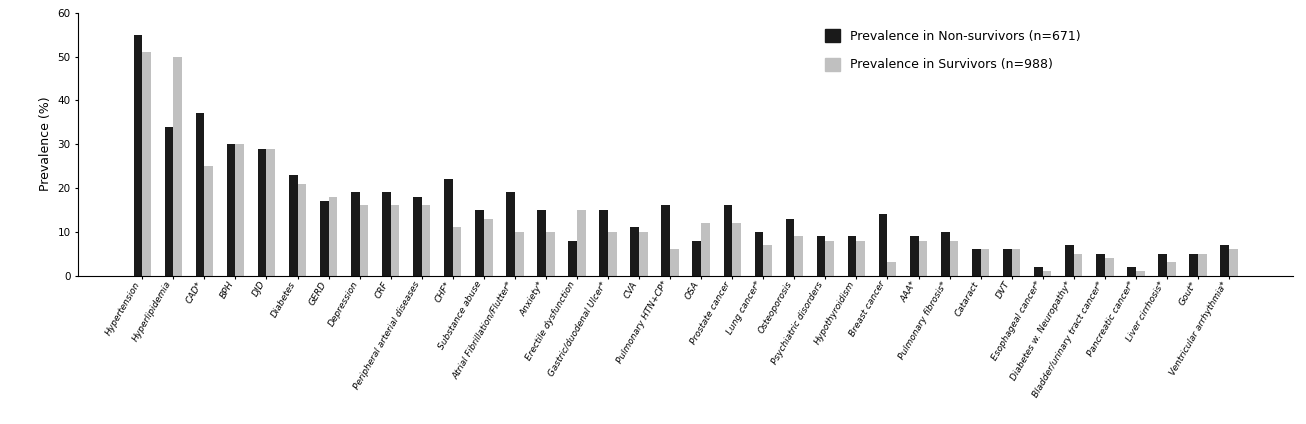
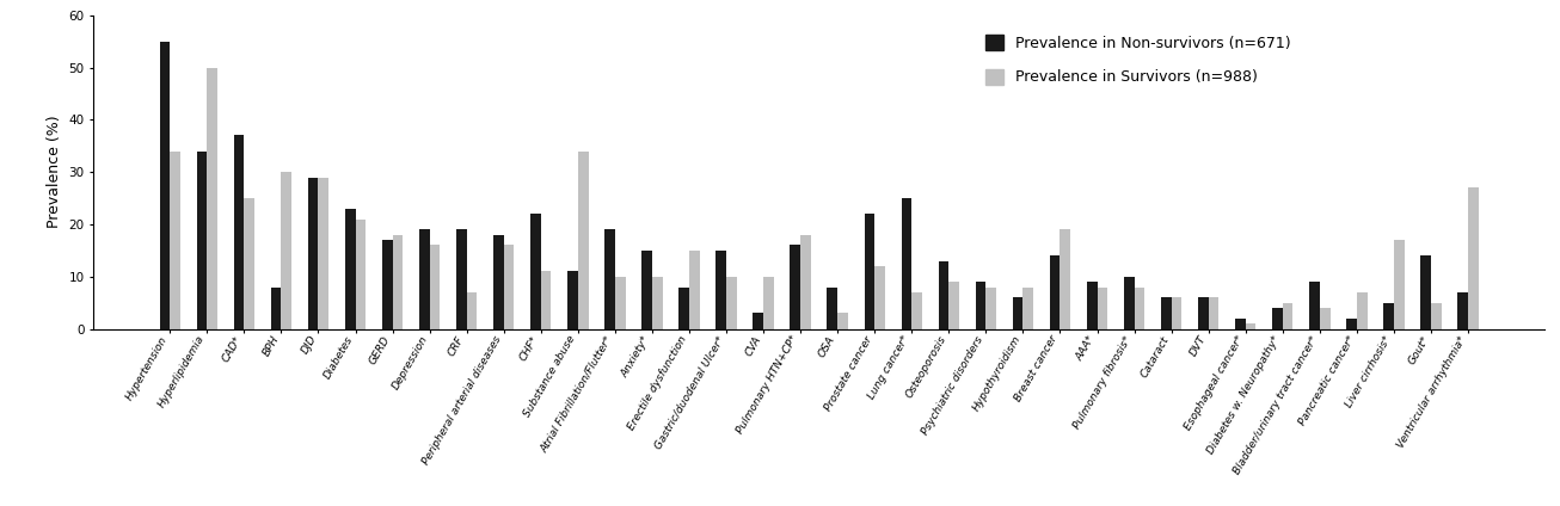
Prevalence in Survivors (n=988)/Hypertension: 51 -> 34
Prevalence in Non-survivors (n=671)/BPH: 30 -> 8
Prevalence in Survivors (n=988)/CRF: 16 -> 7
Prevalence in Non-survivors (n=671)/Substance abuse: 15 -> 11
Prevalence in Survivors (n=988)/Substance abuse: 13 -> 34
Prevalence in Non-survivors (n=671)/CVA: 11 -> 3
Prevalence in Survivors (n=988)/Pulmonary HTN+CP*: 6 -> 18
Prevalence in Survivors (n=988)/OSA: 12 -> 3
Prevalence in Non-survivors (n=671)/Prostate cancer: 16 -> 22
Prevalence in Non-survivors (n=671)/Lung cancer*: 10 -> 25
Prevalence in Non-survivors (n=671)/Hypothyroidism: 9 -> 6
Prevalence in Survivors (n=988)/Breast cancer: 3 -> 19
Prevalence in Non-survivors (n=671)/Diabetes w. Neuropathy*: 7 -> 4
Prevalence in Non-survivors (n=671)/Bladder/urinary tract cancer*: 5 -> 9
Prevalence in Survivors (n=988)/Pancreatic cancer*: 1 -> 7
Prevalence in Survivors (n=988)/Liver cirrhosis*: 3 -> 17
Prevalence in Non-survivors (n=671)/Gout*: 5 -> 14
Prevalence in Survivors (n=988)/Ventricular arrhythmia*: 6 -> 27
